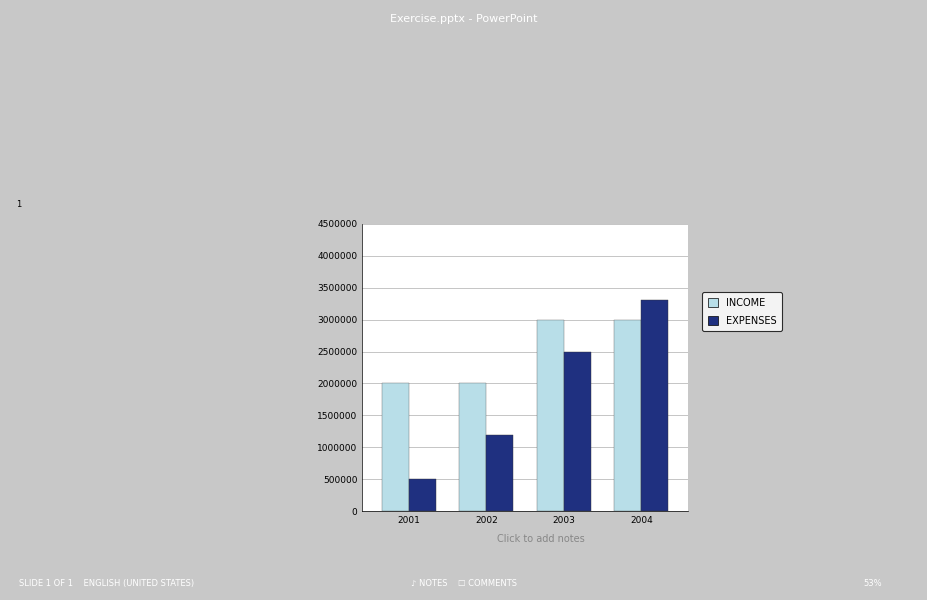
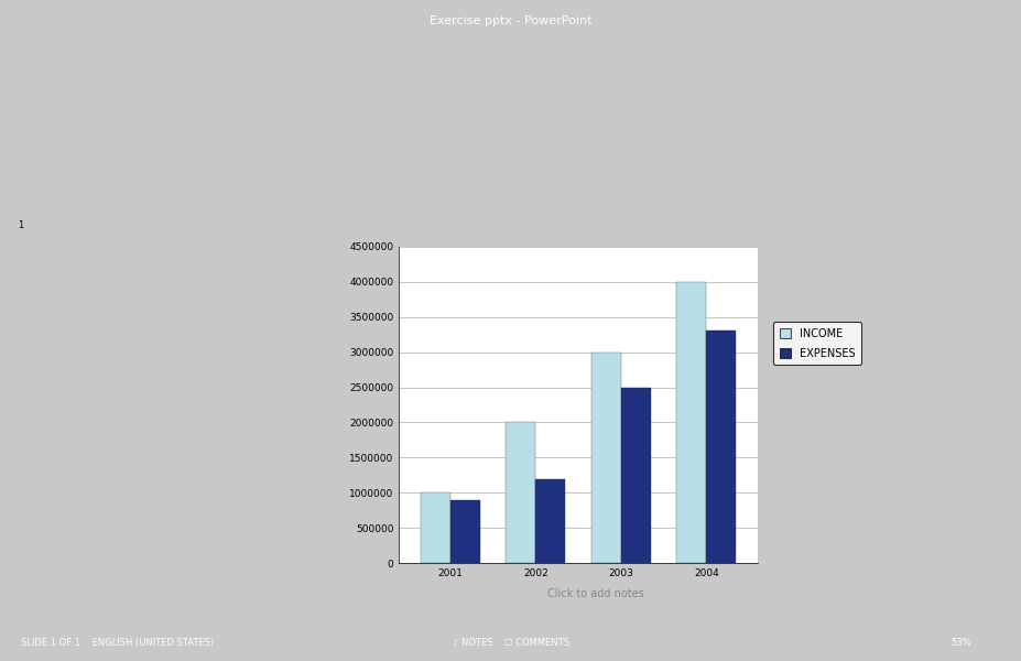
INCOME/2001: 2000000 -> 1000000
EXPENSES/2001: 500000 -> 900000
INCOME/2004: 3000000 -> 4000000
